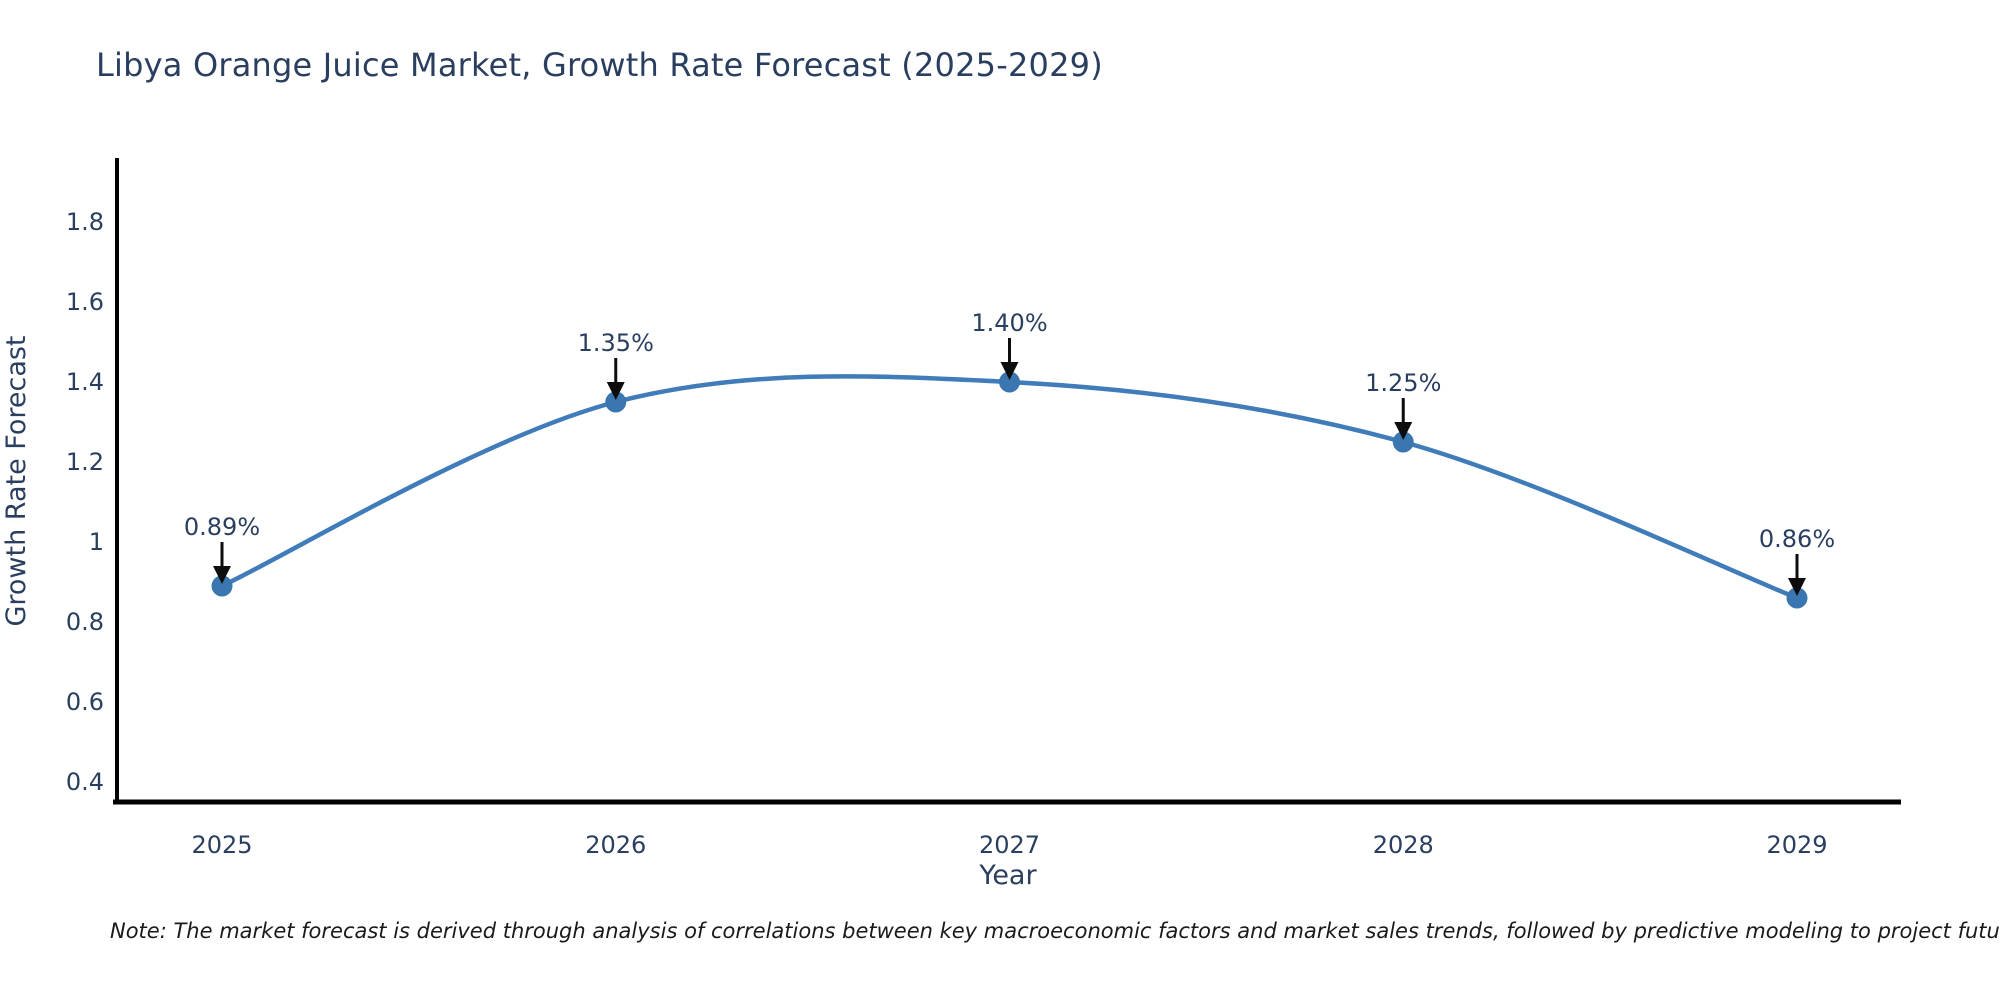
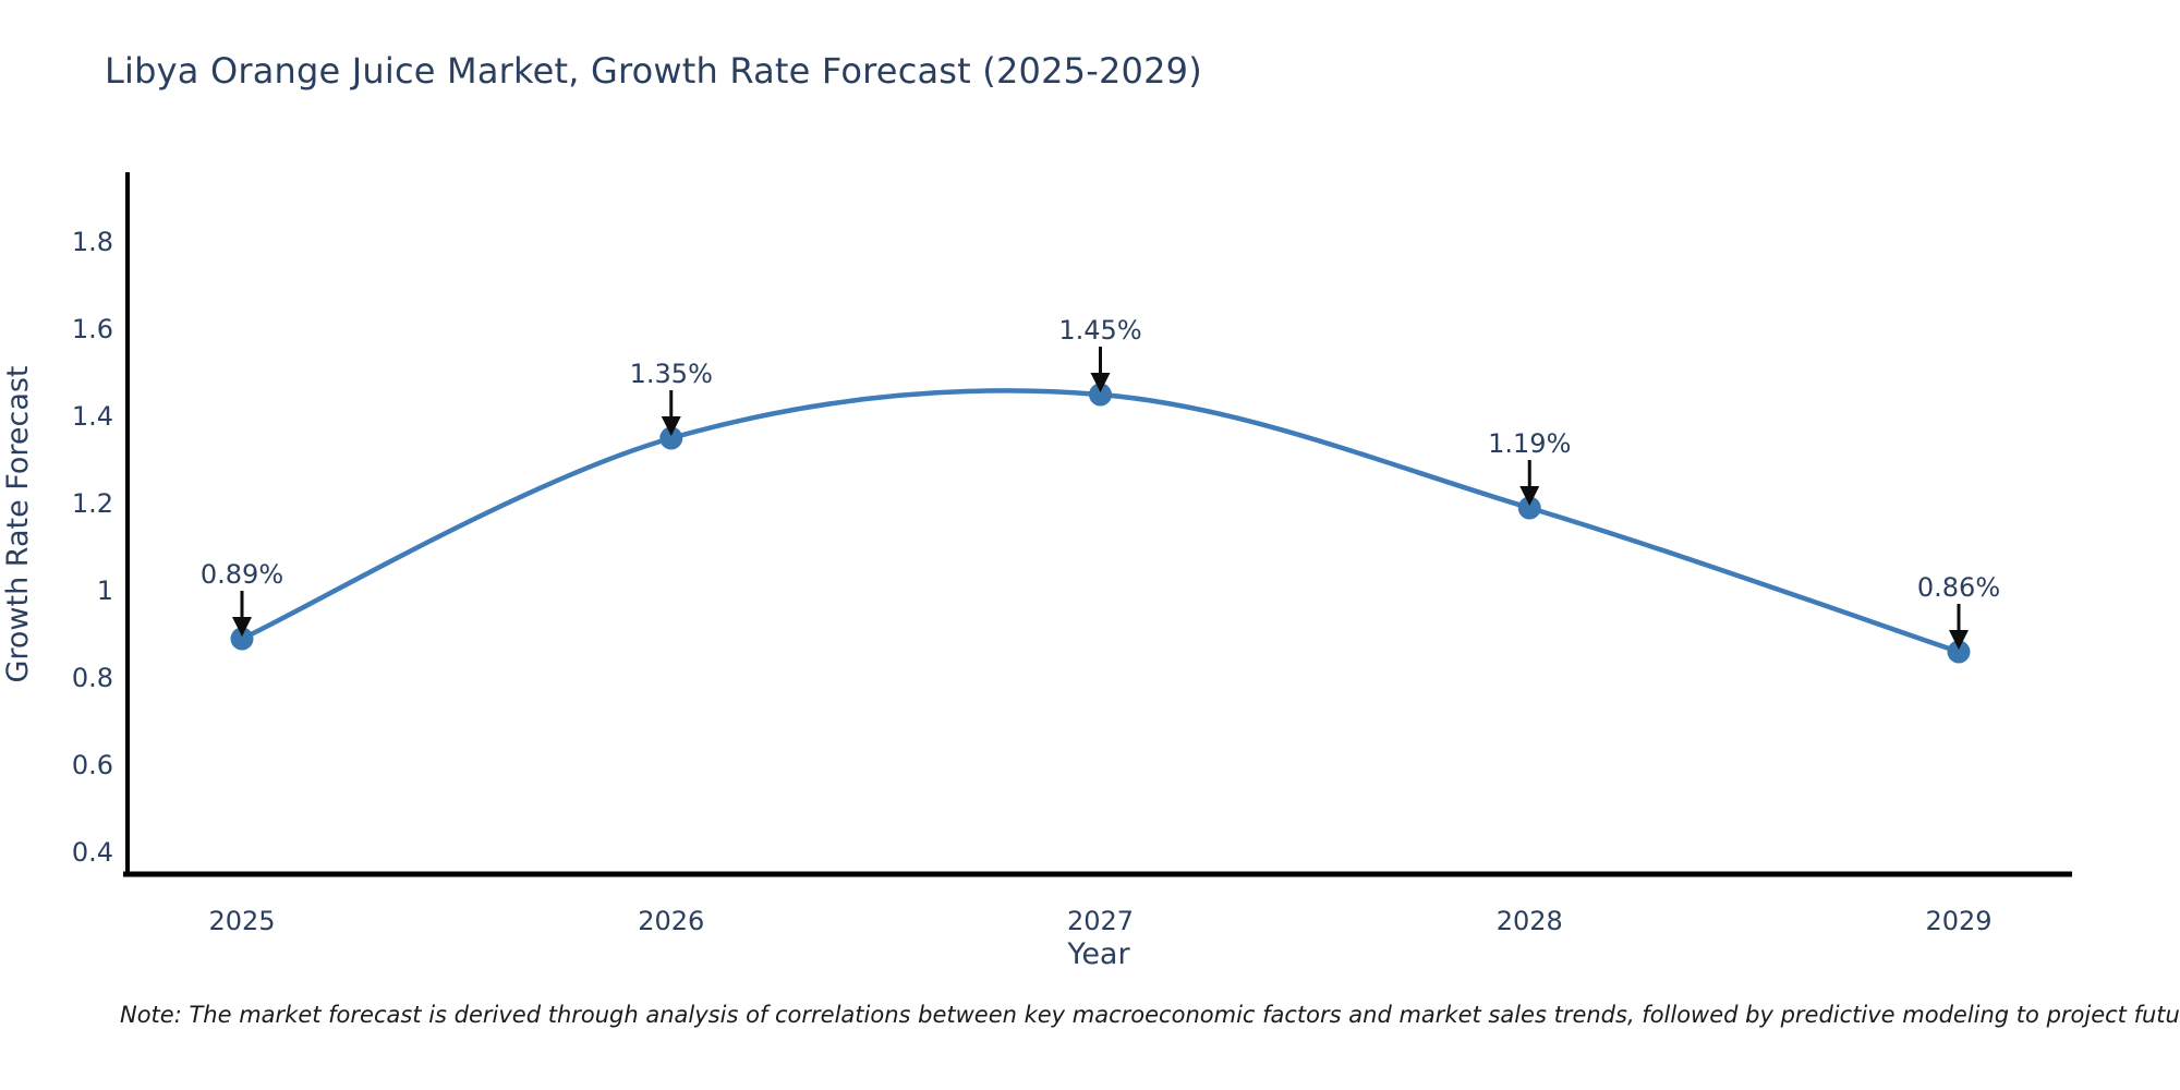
2027: 1.40% -> 1.45%
2028: 1.25% -> 1.19%
